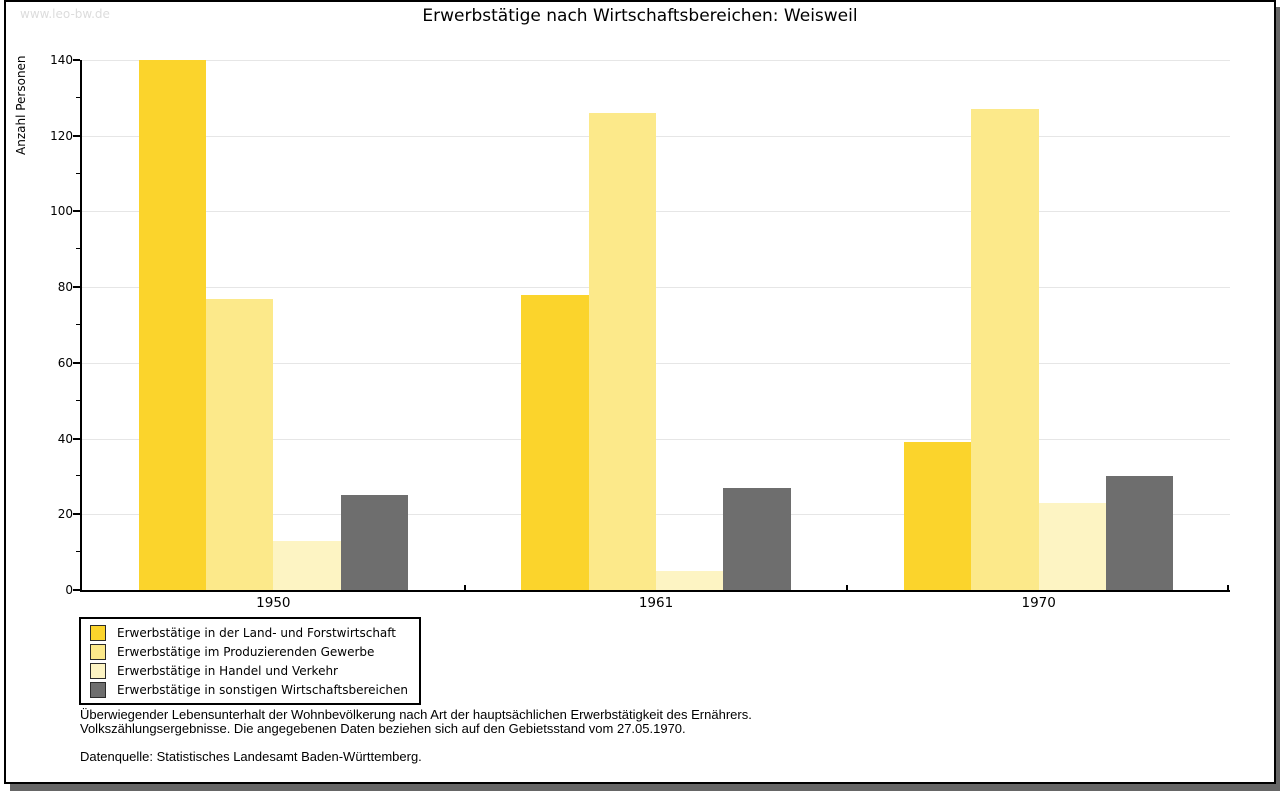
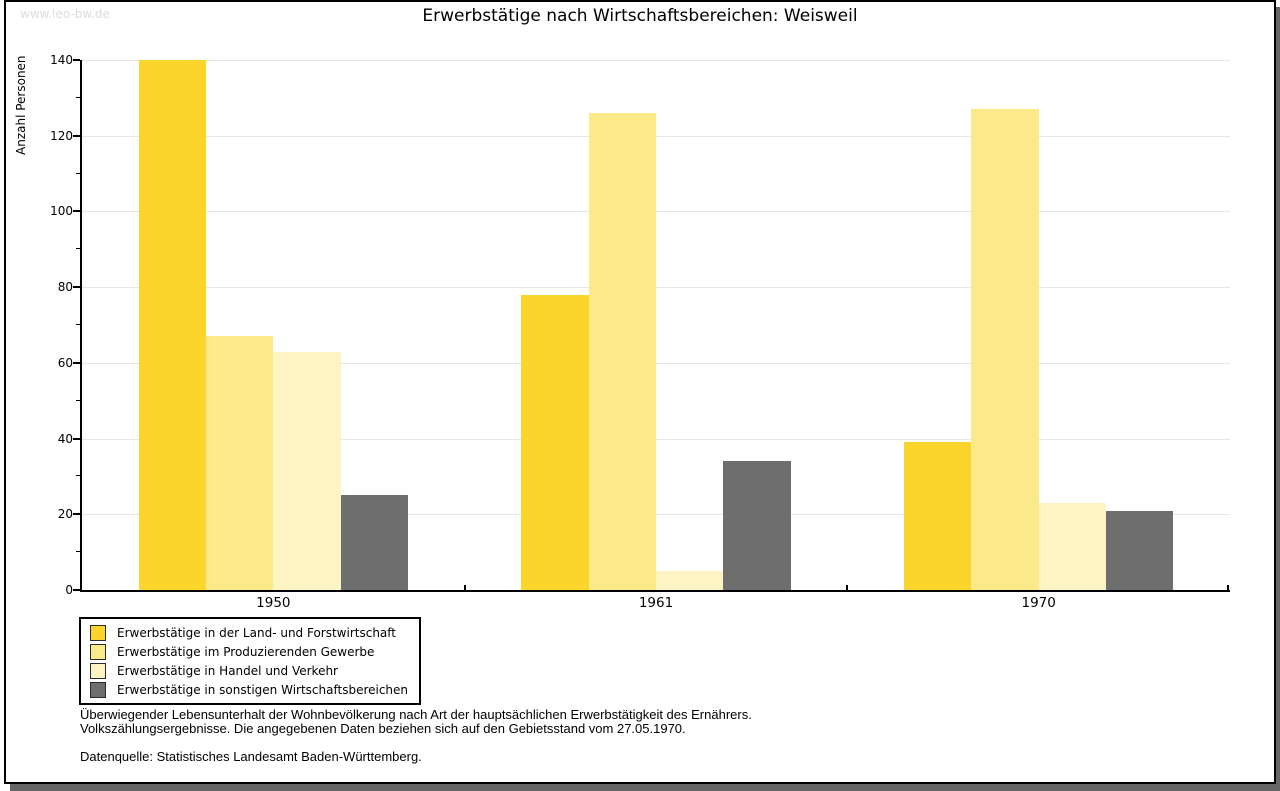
Erwerbstätige im Produzierenden Gewerbe/1950: 77 -> 67
Erwerbstätige in Handel und Verkehr/1950: 13 -> 63
Erwerbstätige in sonstigen Wirtschaftsbereichen/1961: 27 -> 34
Erwerbstätige in sonstigen Wirtschaftsbereichen/1970: 30 -> 21
